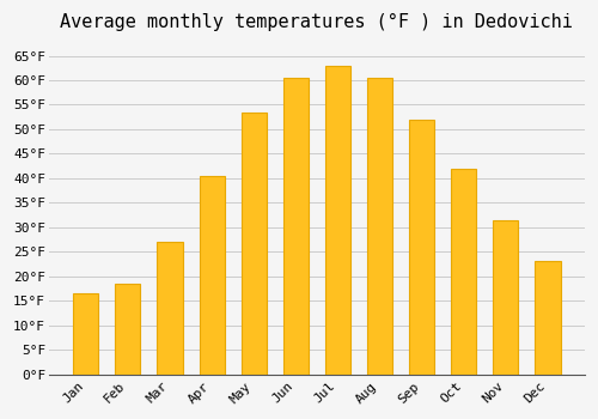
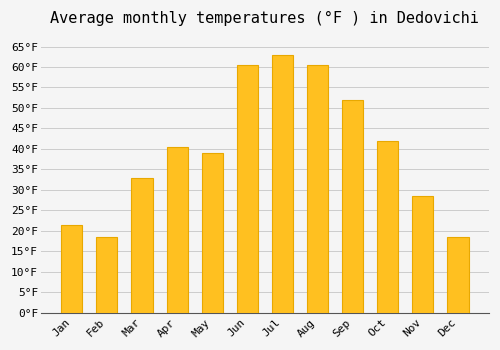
Jan: 16.5°F -> 21.5°F
Mar: 27.0°F -> 33.0°F
May: 53.5°F -> 39.0°F
Nov: 31.5°F -> 28.5°F
Dec: 23.0°F -> 18.5°F
